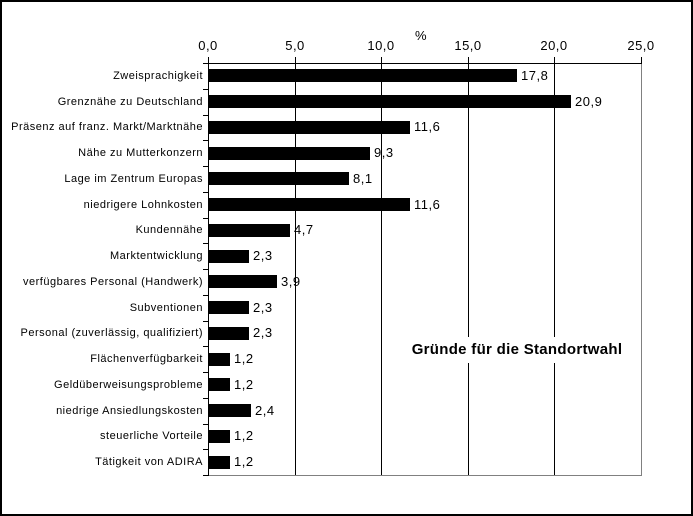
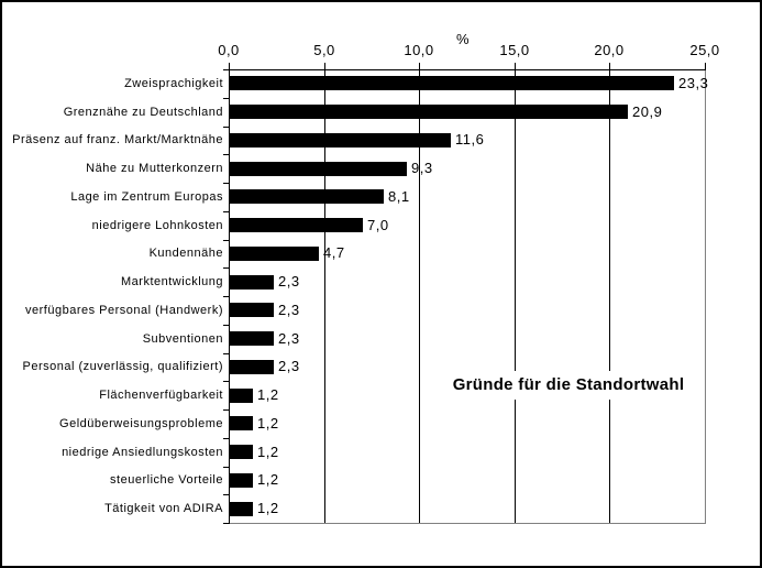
Zweisprachigkeit: 17,8 -> 23,3
niedrigere Lohnkosten: 11,6 -> 7,0
verfügbares Personal (Handwerk): 3,9 -> 2,3
niedrige Ansiedlungskosten: 2,4 -> 1,2
